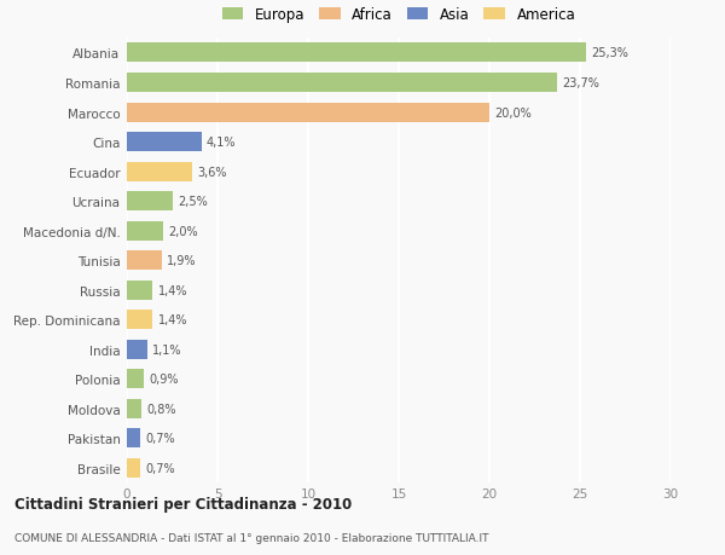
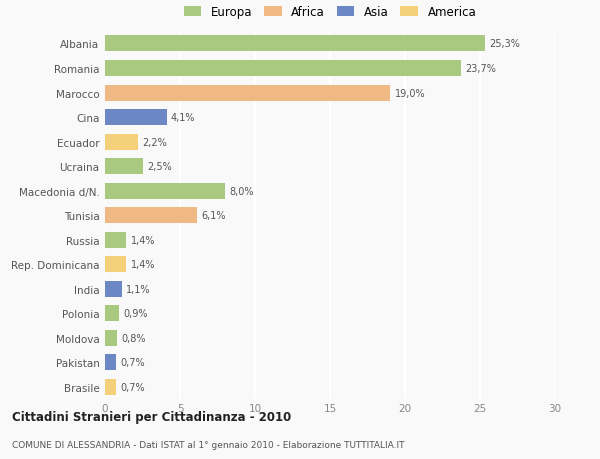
Marocco: 20,0% -> 19,0%
Ecuador: 3,6% -> 2,2%
Macedonia d/N.: 2,0% -> 8,0%
Tunisia: 1,9% -> 6,1%
